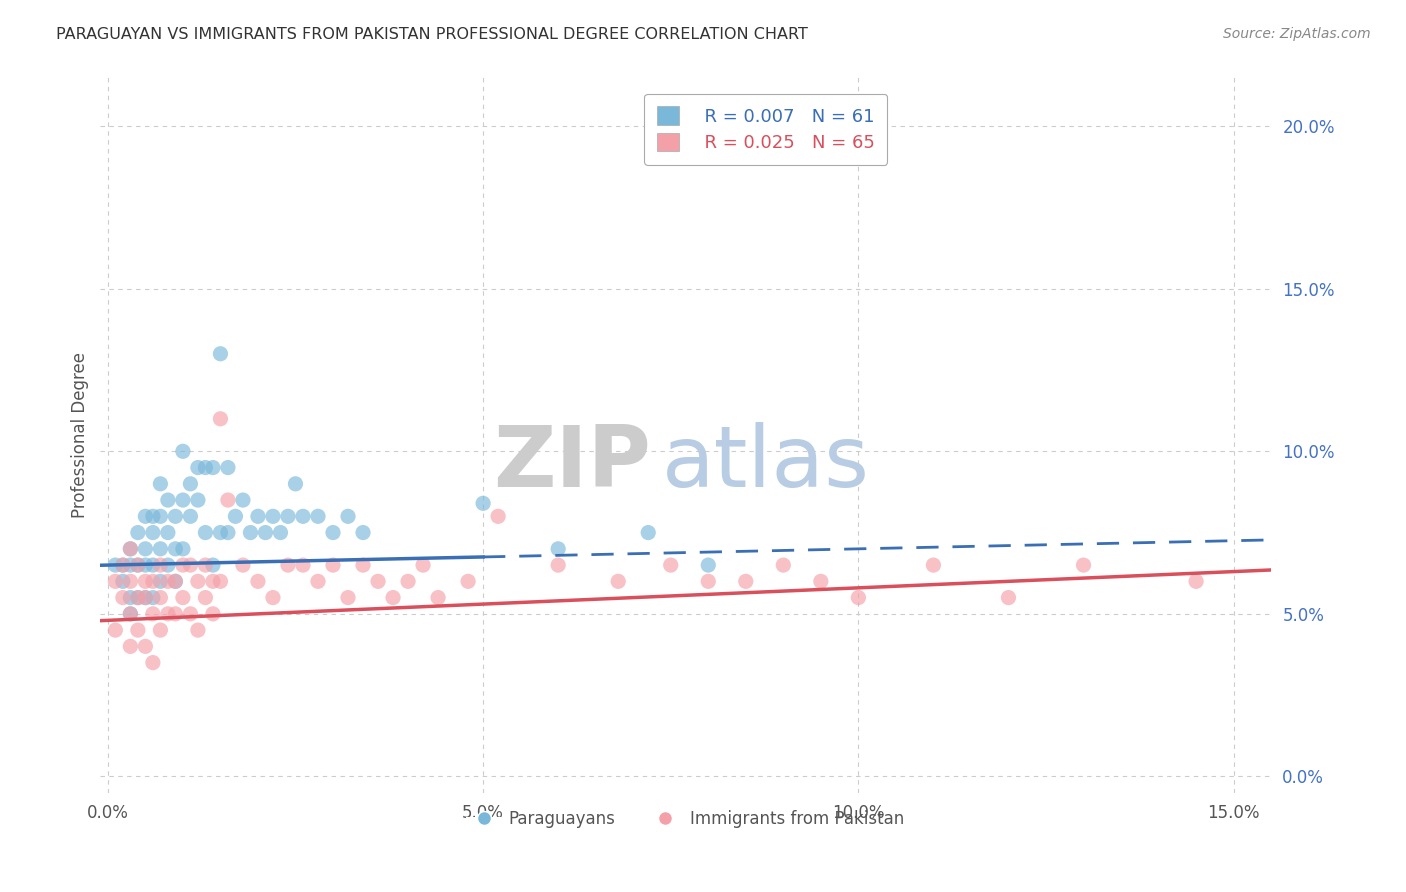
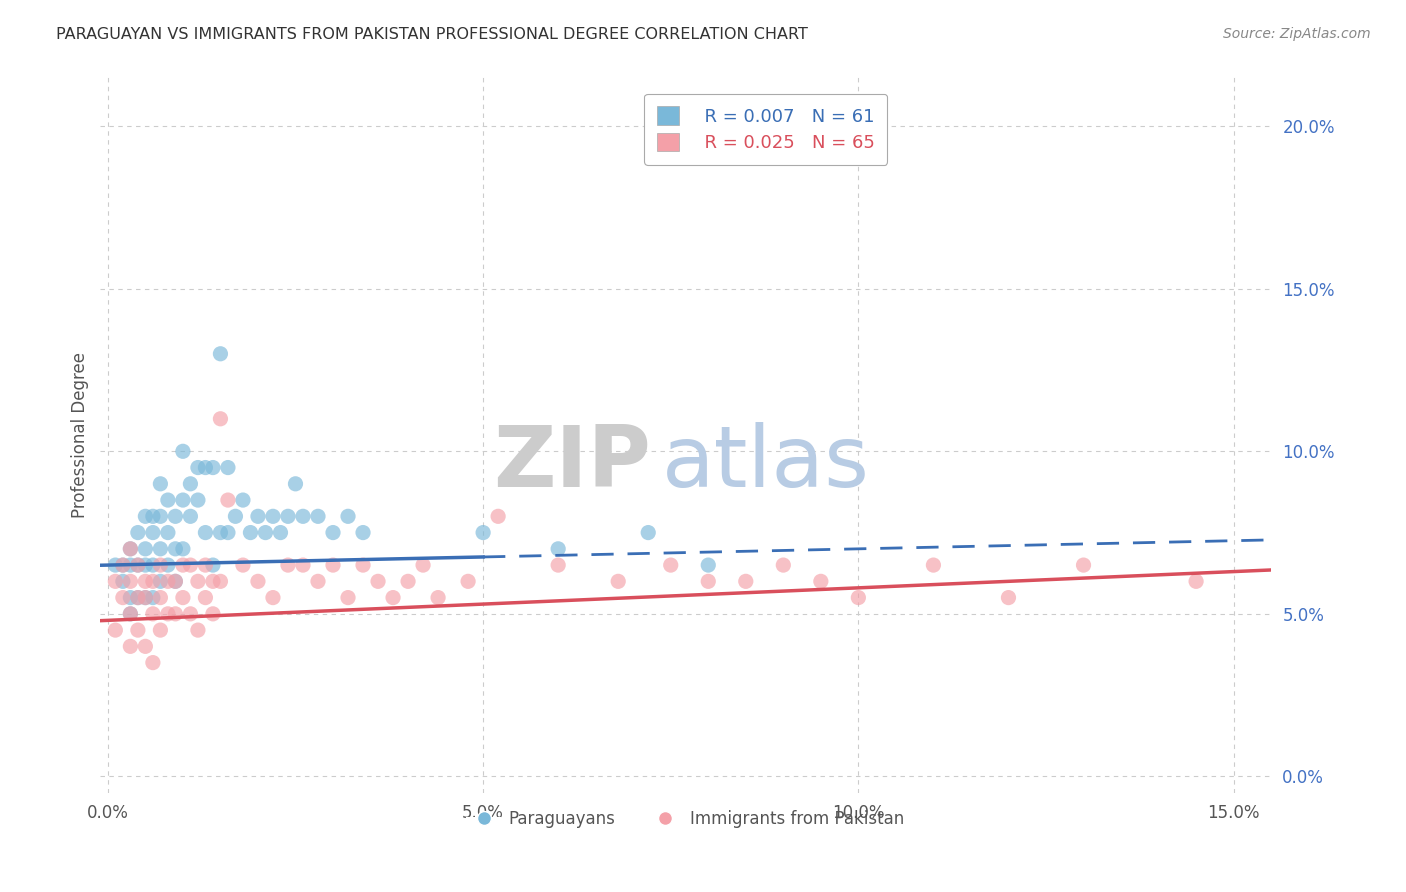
Paraguayans/5.0%: 8.4% -> 7.5%
